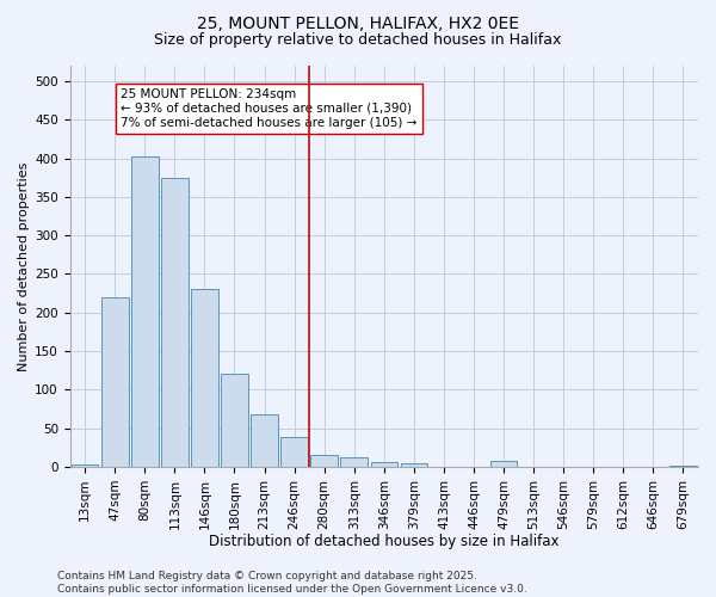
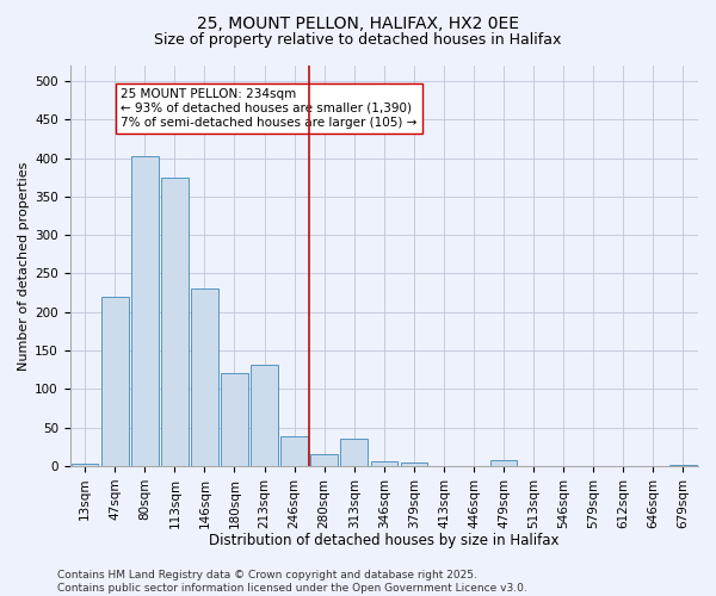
213sqm: 68 -> 132
313sqm: 13 -> 36
